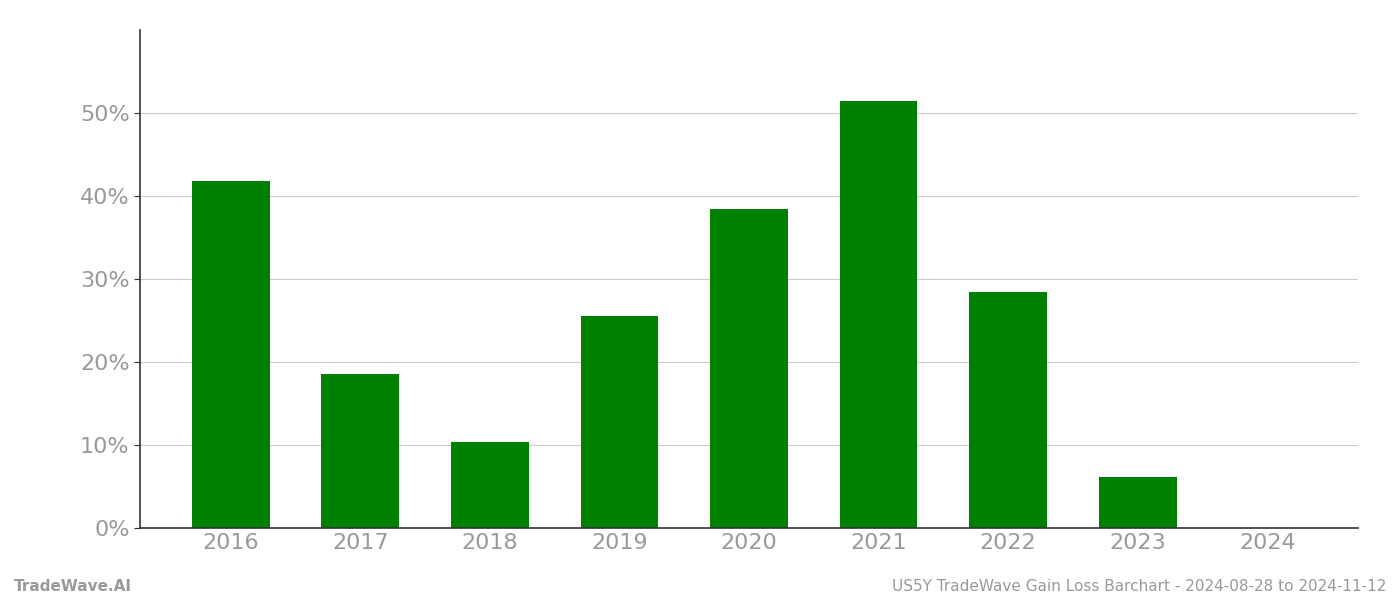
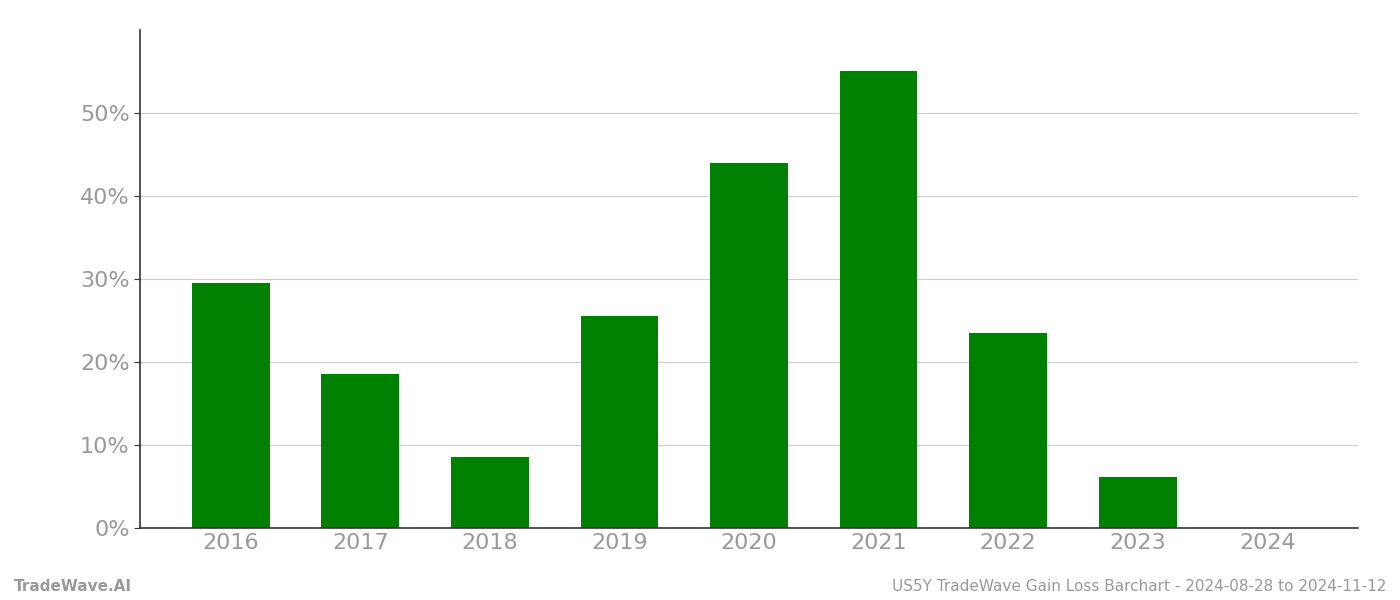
2016: 41.8% -> 29.5%
2018: 10.4% -> 8.5%
2020: 38.4% -> 44.0%
2021: 51.4% -> 55.0%
2022: 28.4% -> 23.5%
